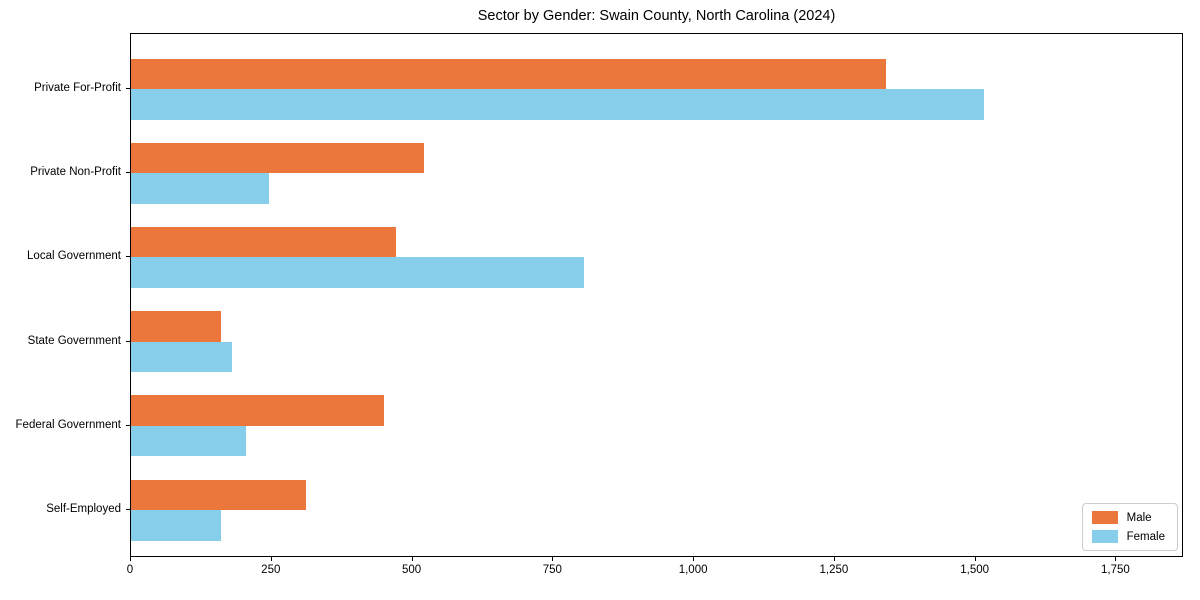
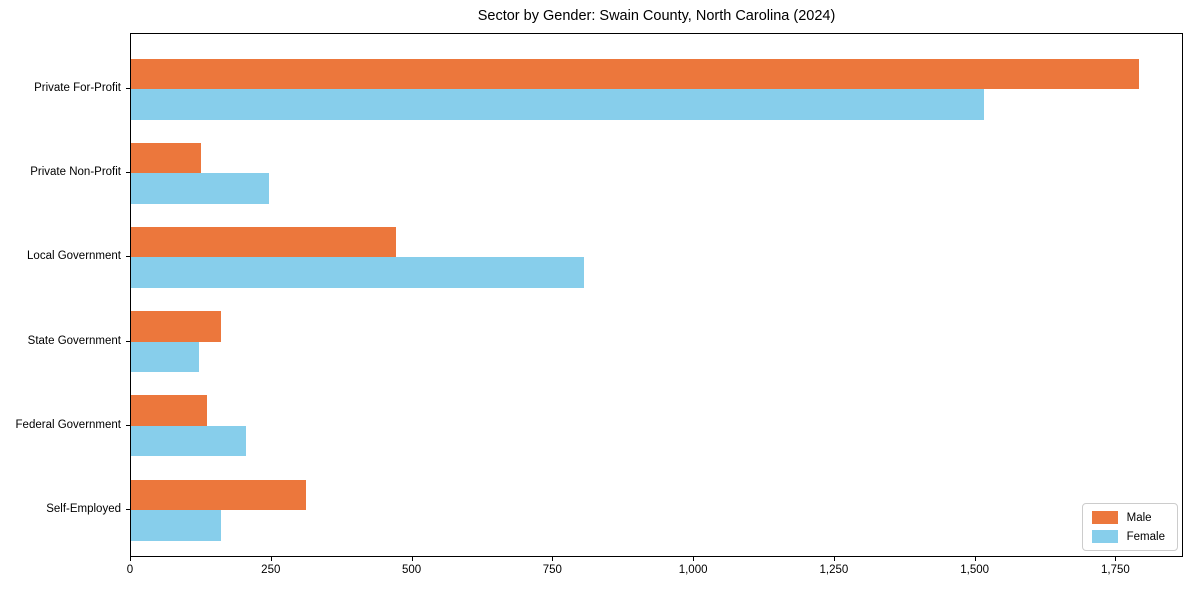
Male/Private For-Profit: 1340 -> 1790
Male/Private Non-Profit: 520 -> 120
Female/State Government: 180 -> 120
Male/Federal Government: 450 -> 140
